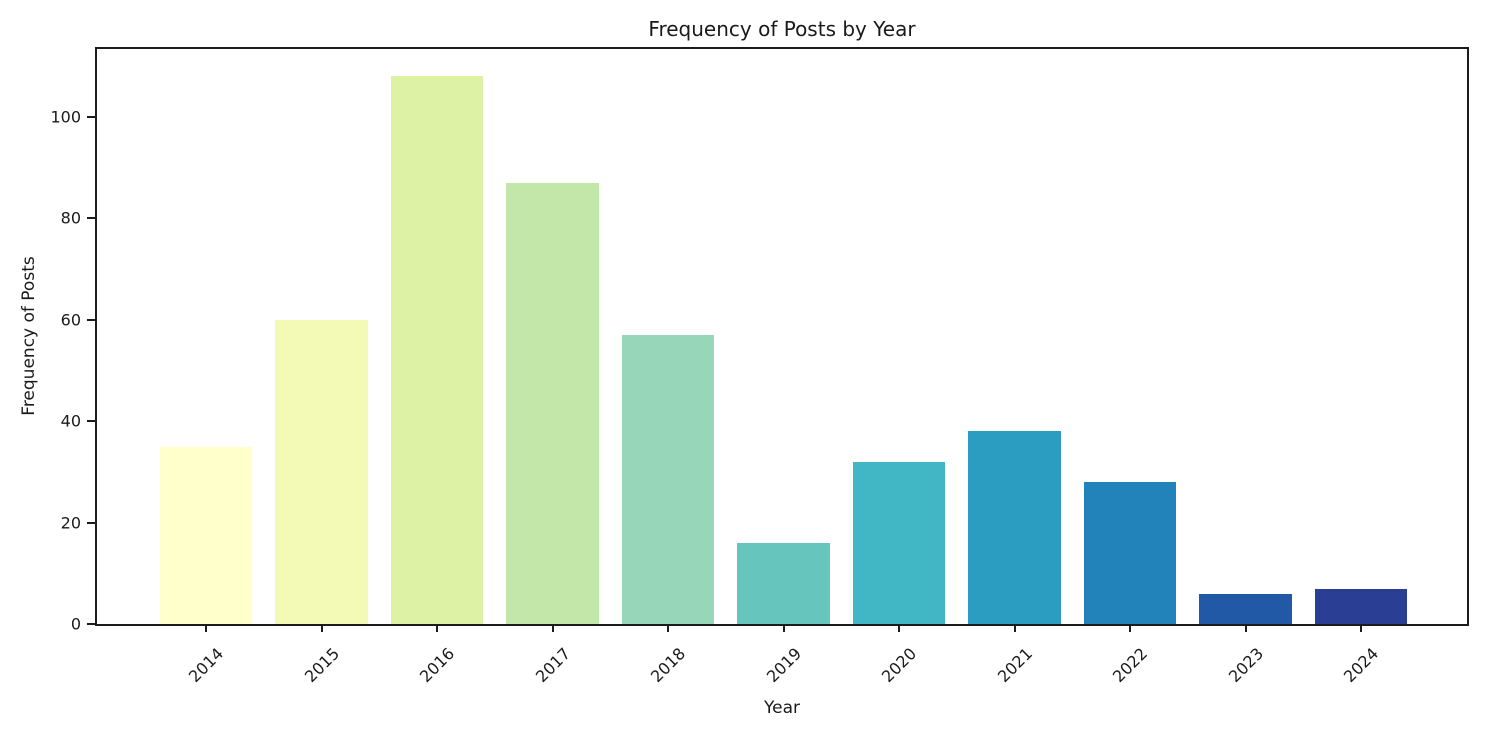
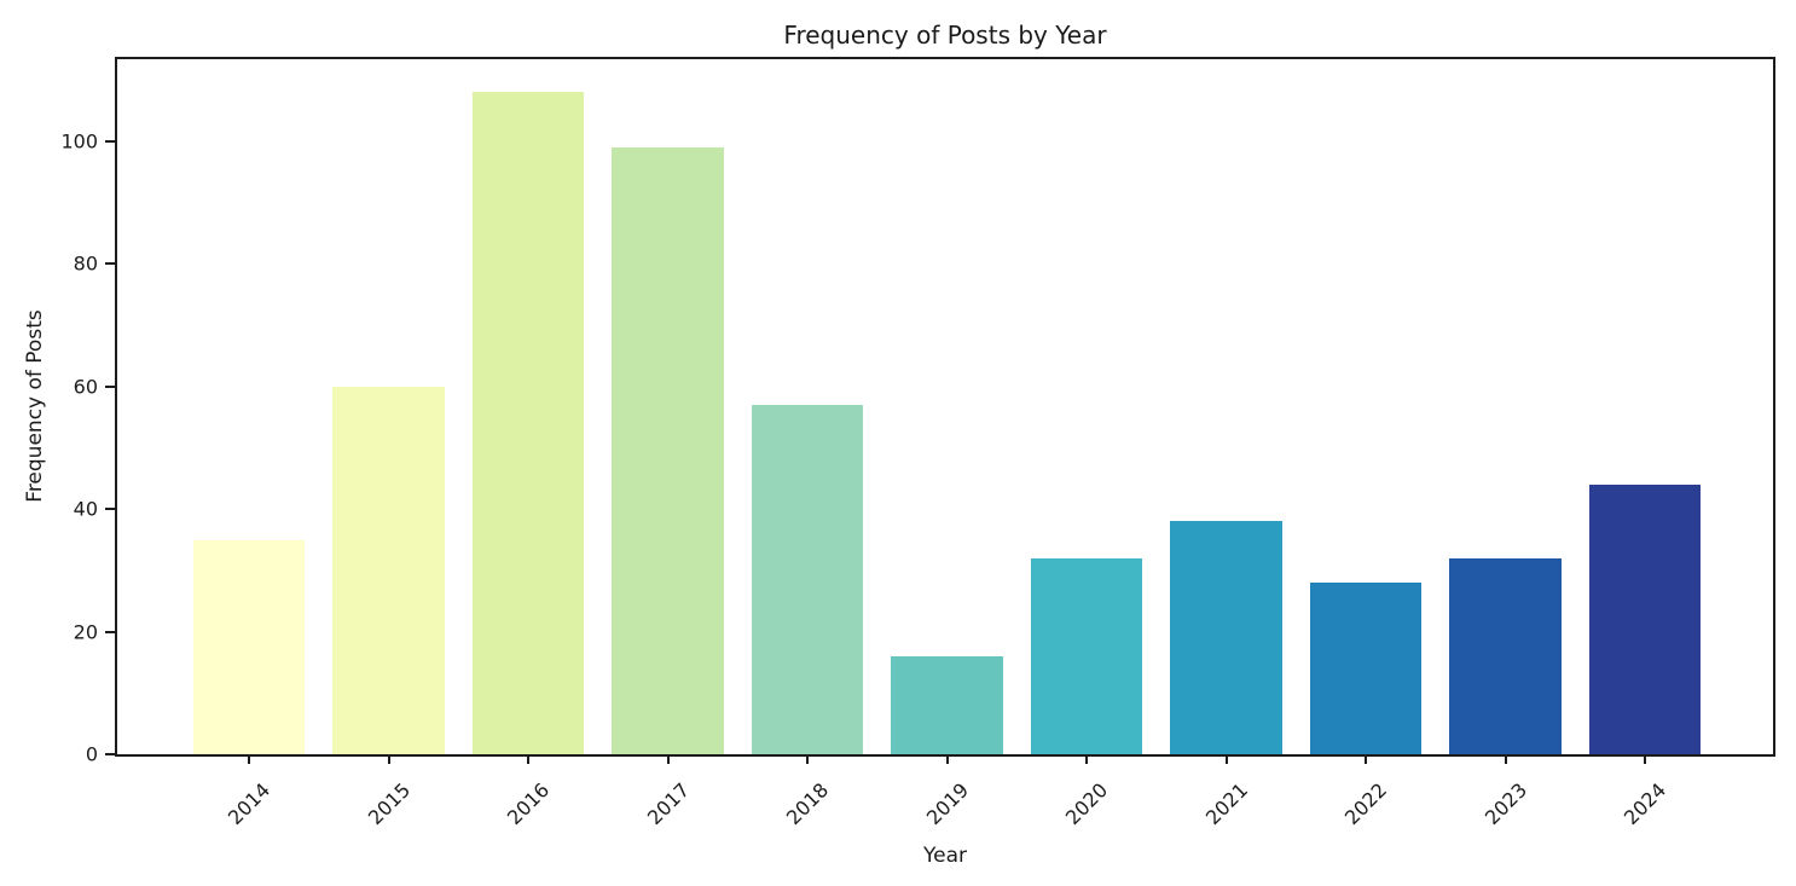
2017: 87 -> 99
2023: 6 -> 32
2024: 7 -> 44
